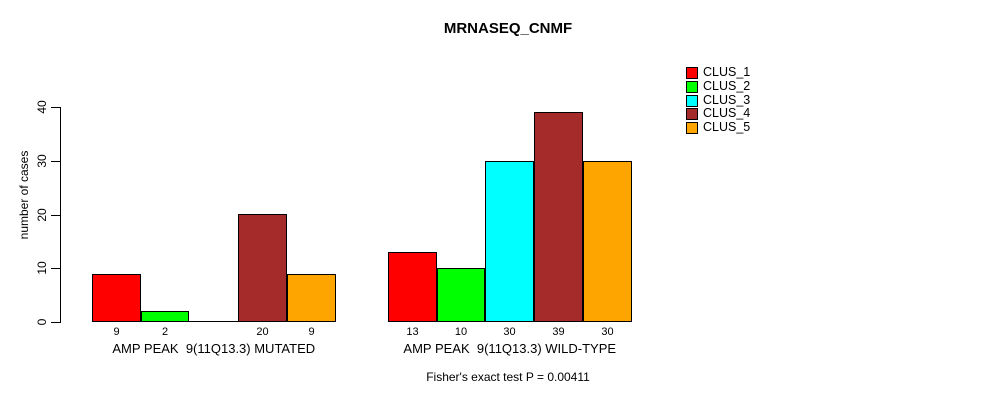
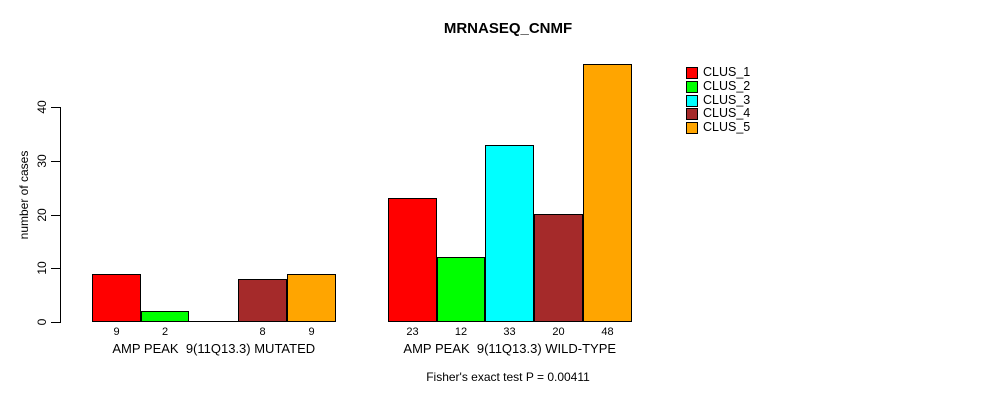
CLUS_4/AMP PEAK 9(11Q13.3) MUTATED: 20 -> 8
CLUS_1/AMP PEAK 9(11Q13.3) WILD-TYPE: 13 -> 23
CLUS_2/AMP PEAK 9(11Q13.3) WILD-TYPE: 10 -> 12
CLUS_3/AMP PEAK 9(11Q13.3) WILD-TYPE: 30 -> 33
CLUS_4/AMP PEAK 9(11Q13.3) WILD-TYPE: 39 -> 20
CLUS_5/AMP PEAK 9(11Q13.3) WILD-TYPE: 30 -> 48
